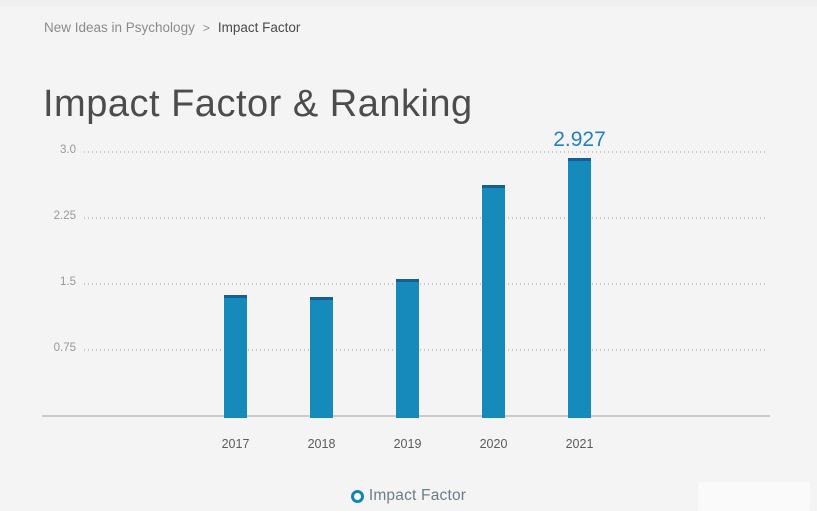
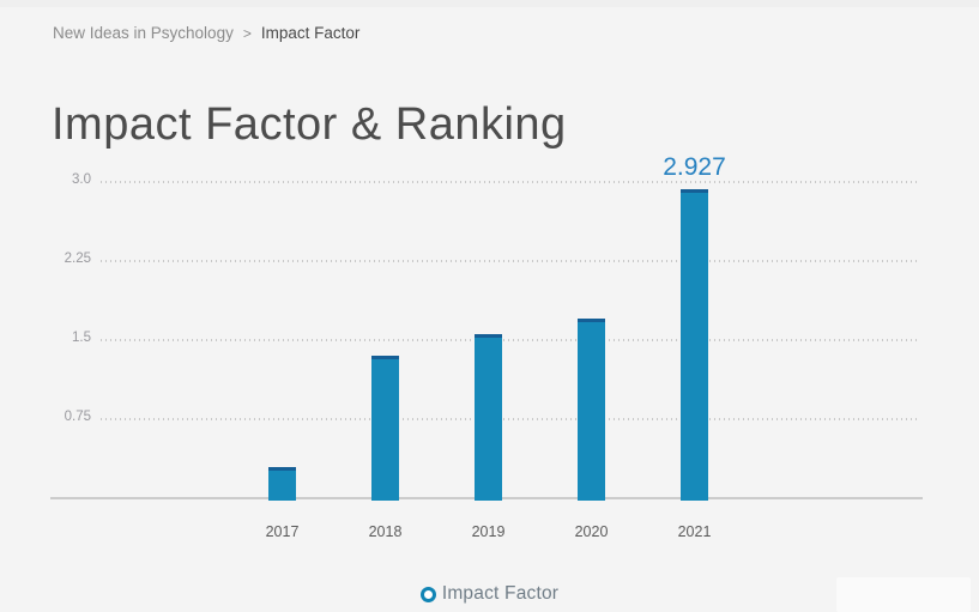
2017: 1.4 -> 0.3
2020: 2.6 -> 1.7
